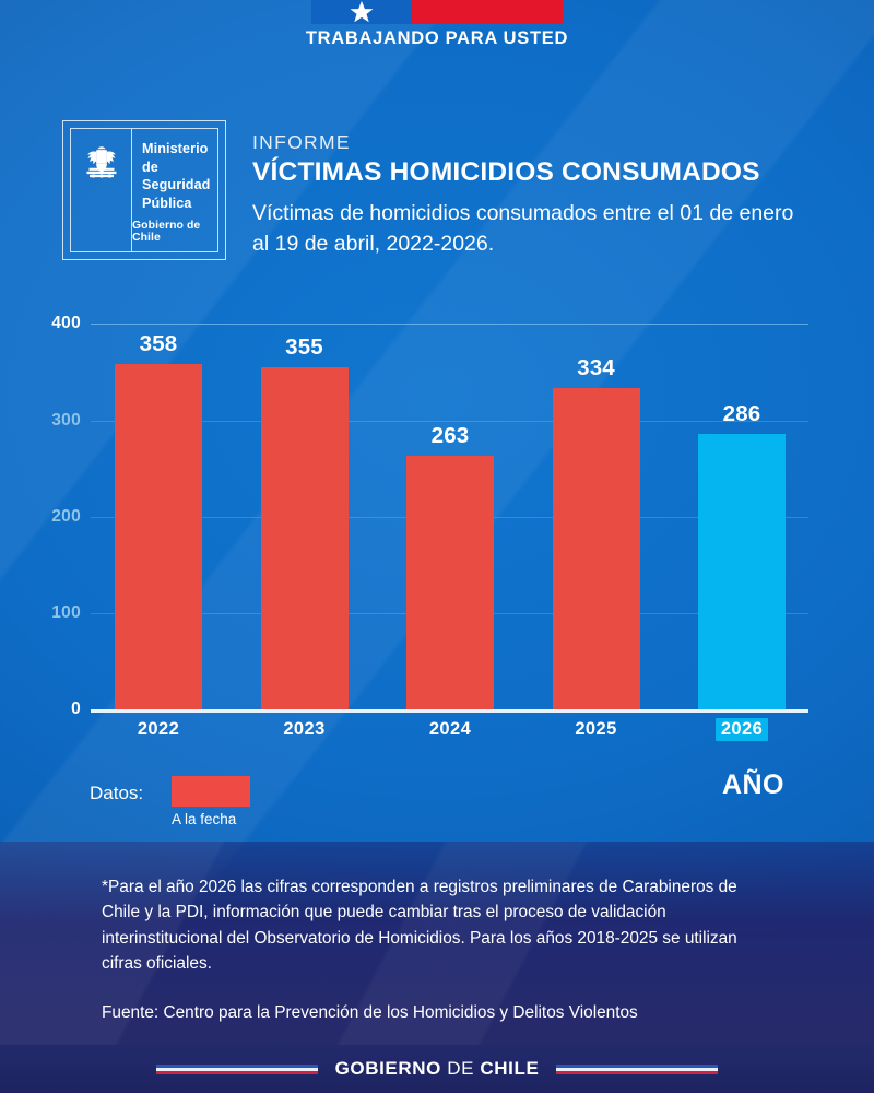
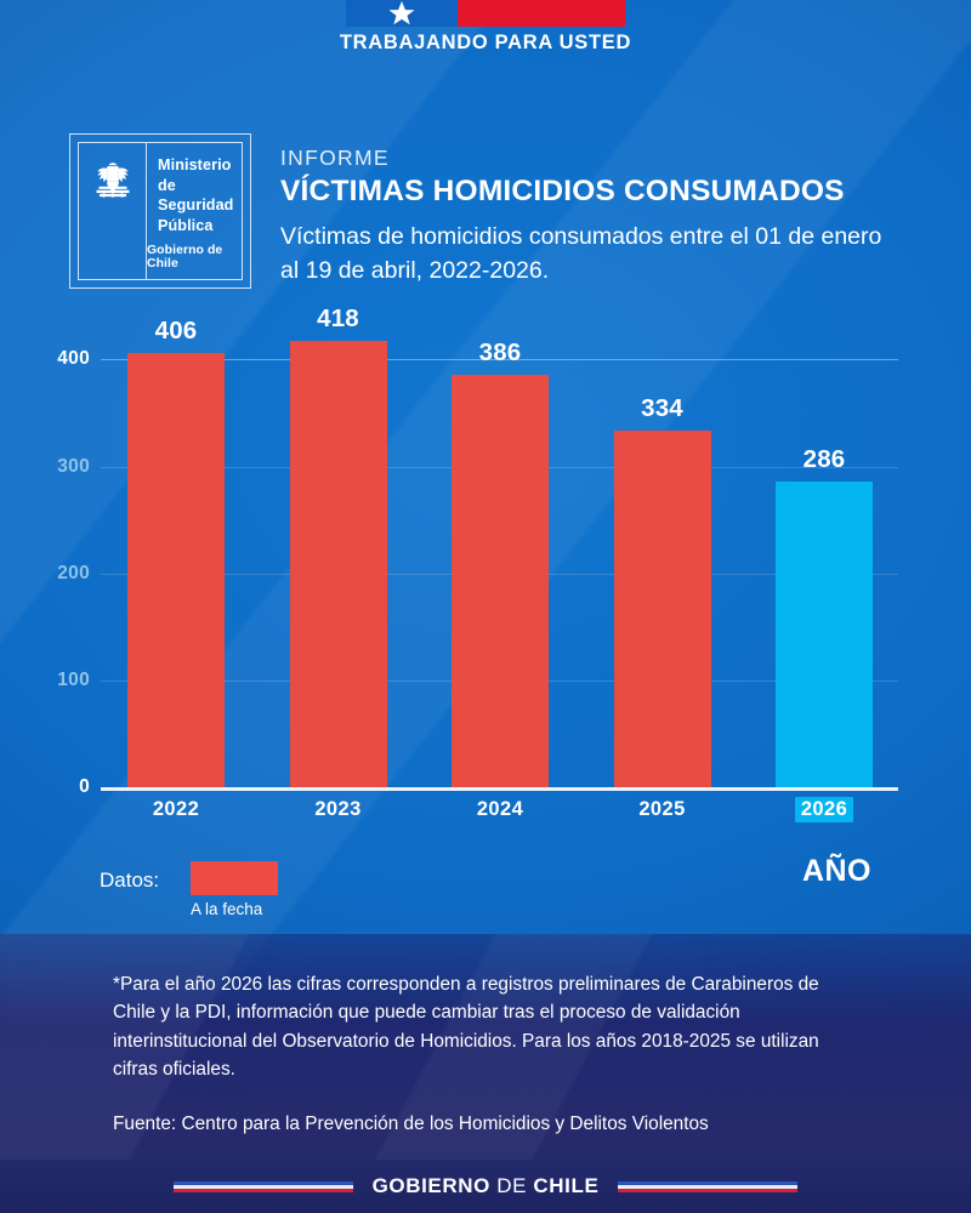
2022: 358 -> 406
2023: 355 -> 418
2024: 263 -> 386
